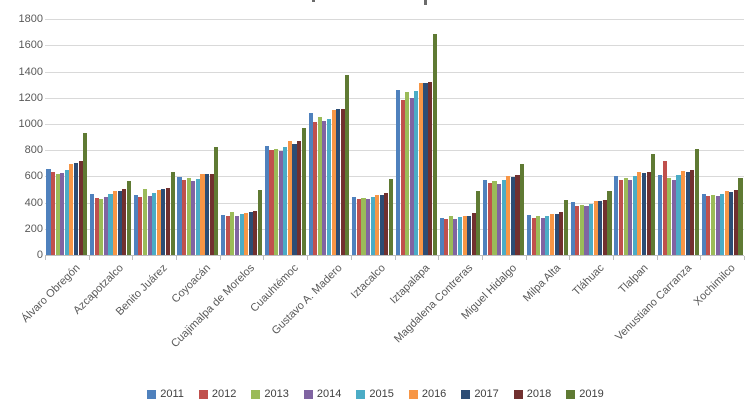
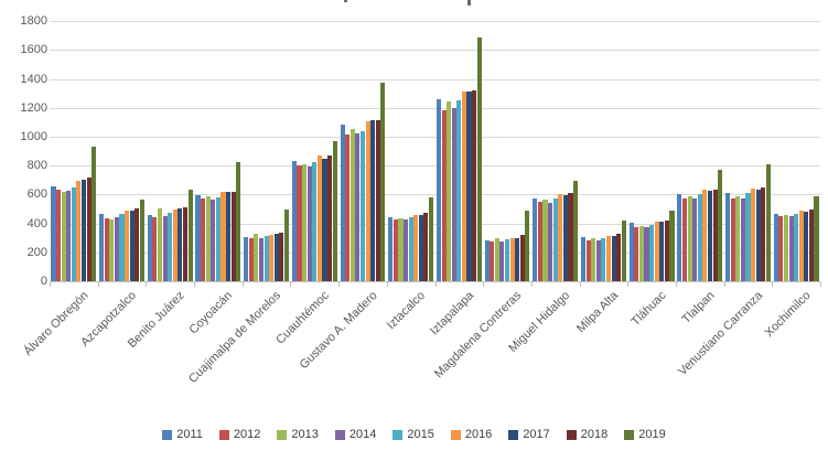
2012/Venustiano Carranza: 720 -> 580
